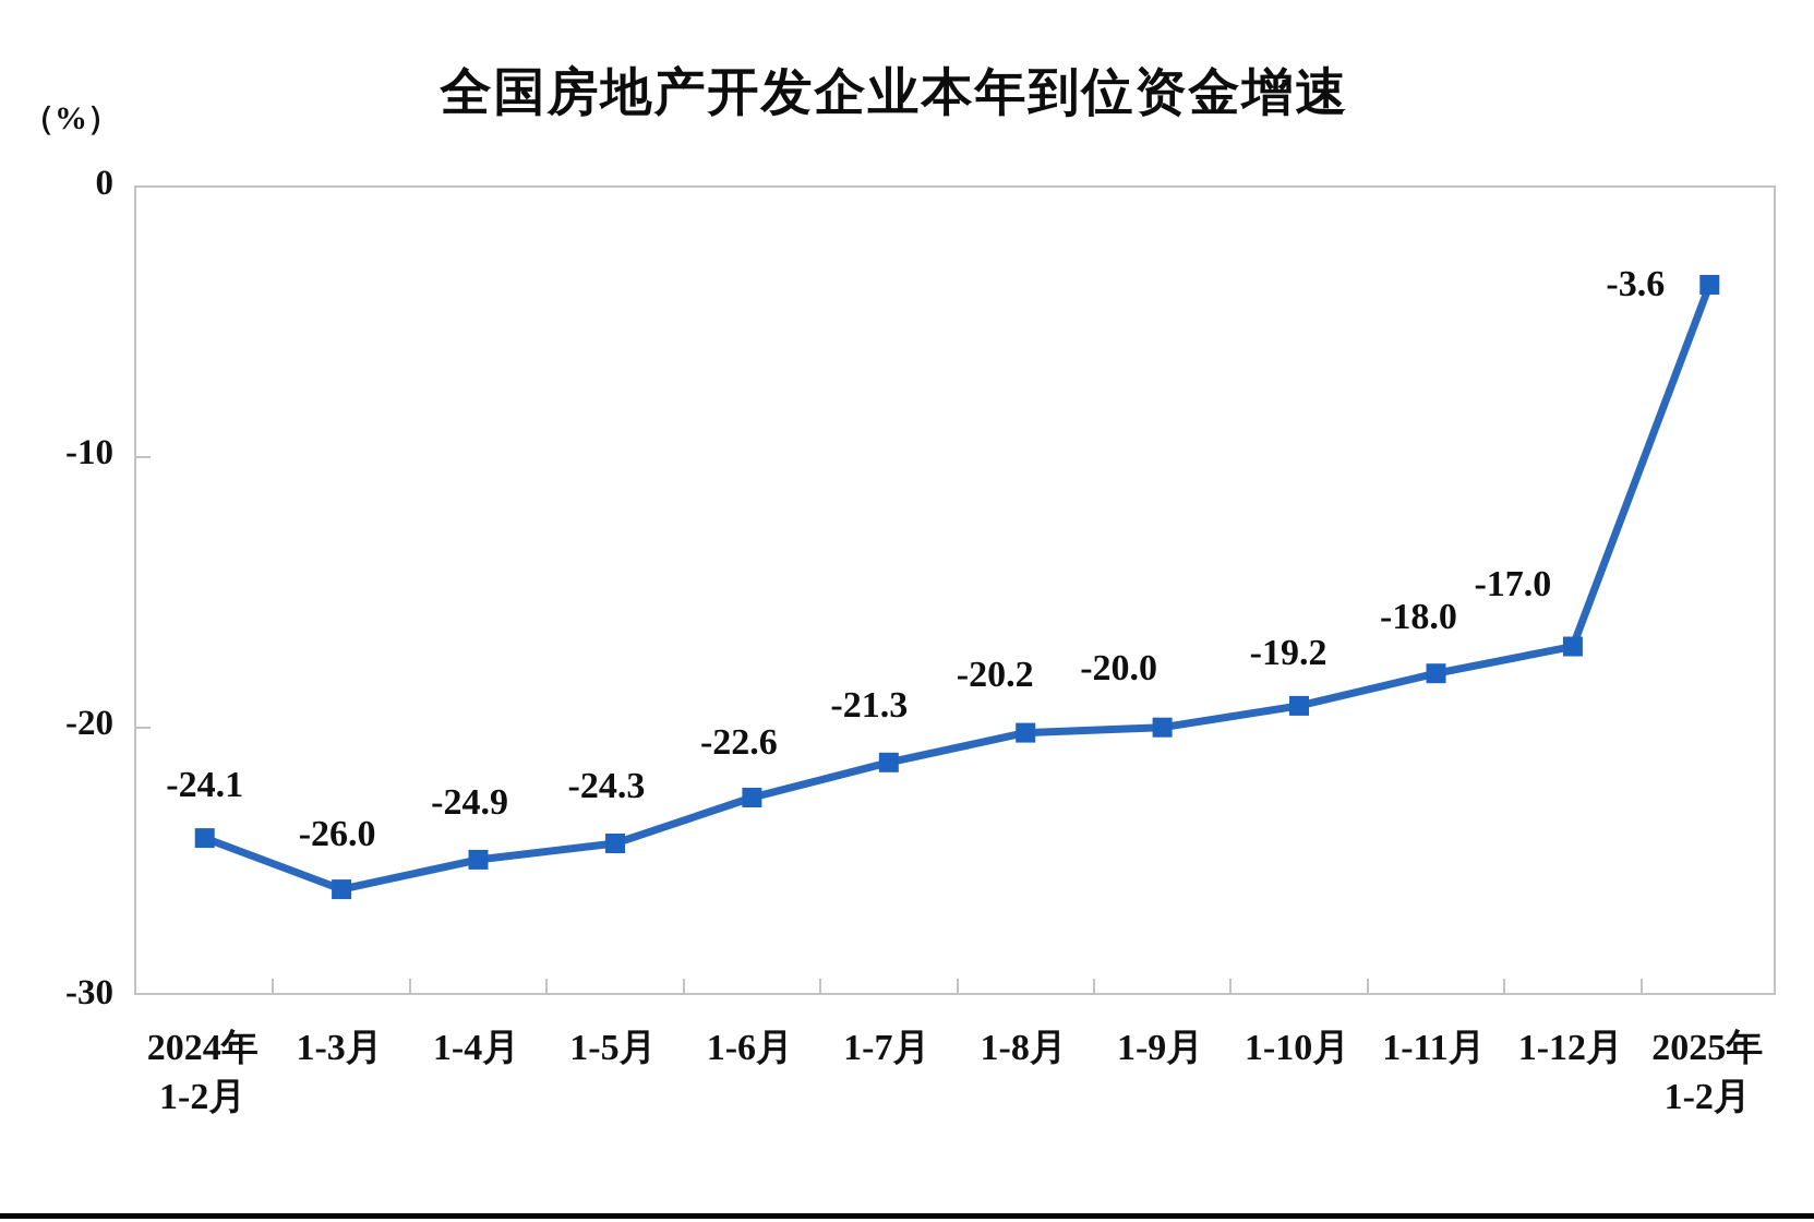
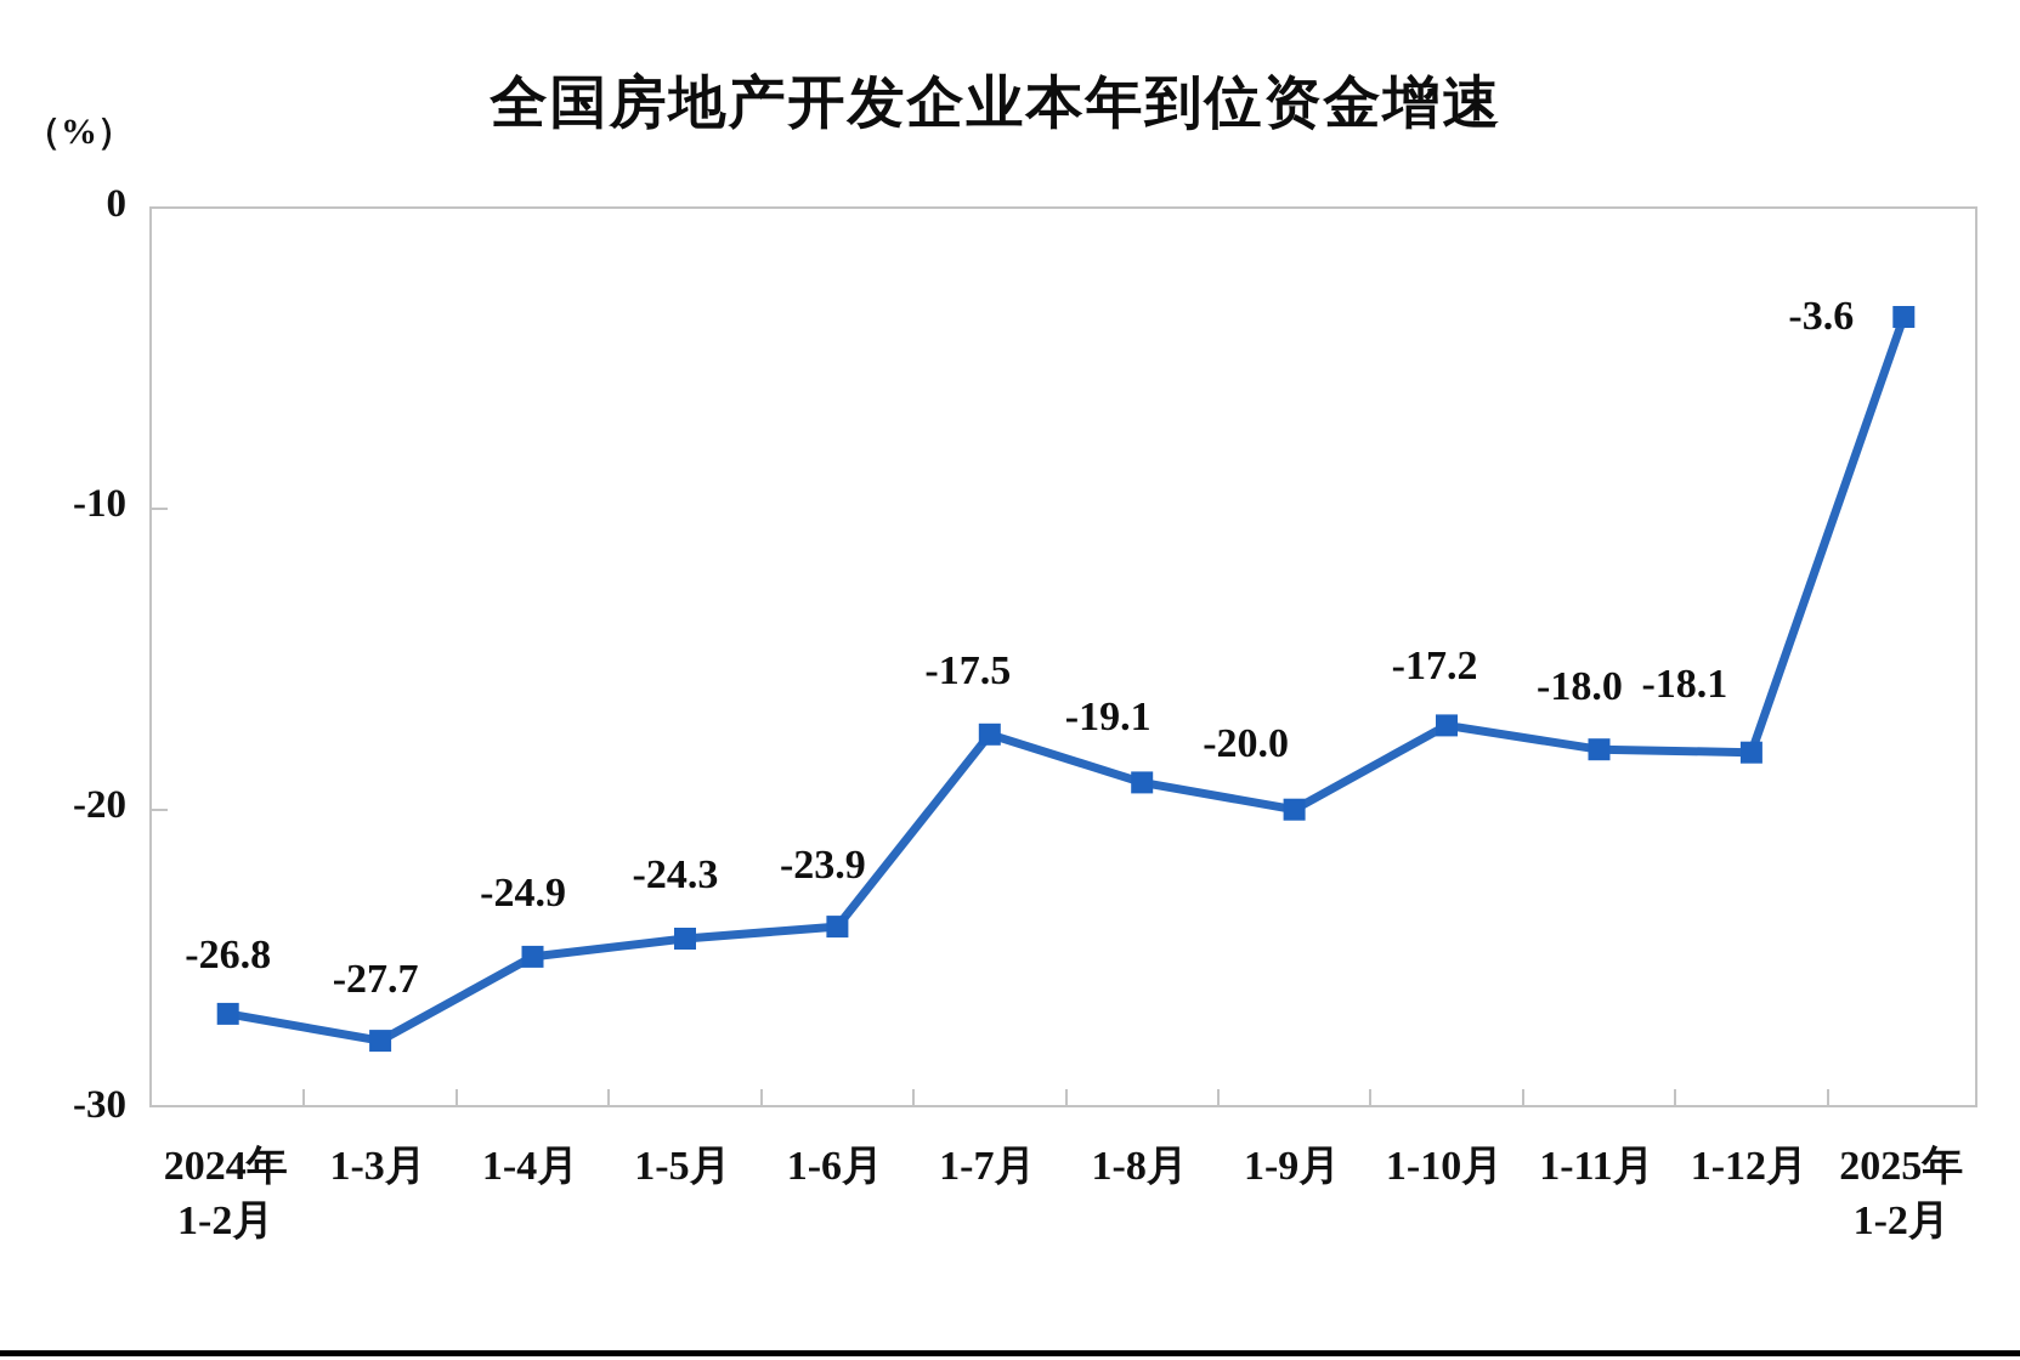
2024年 1-2月: -24.1 -> -26.8
1-3月: -26.0 -> -27.7
1-6月: -22.6 -> -23.9
1-7月: -21.3 -> -17.5
1-8月: -20.2 -> -19.1
1-10月: -19.2 -> -17.2
1-12月: -17.0 -> -18.1
